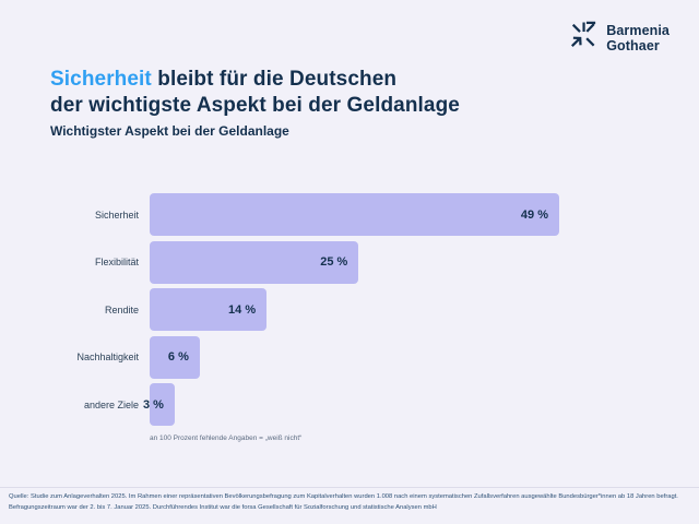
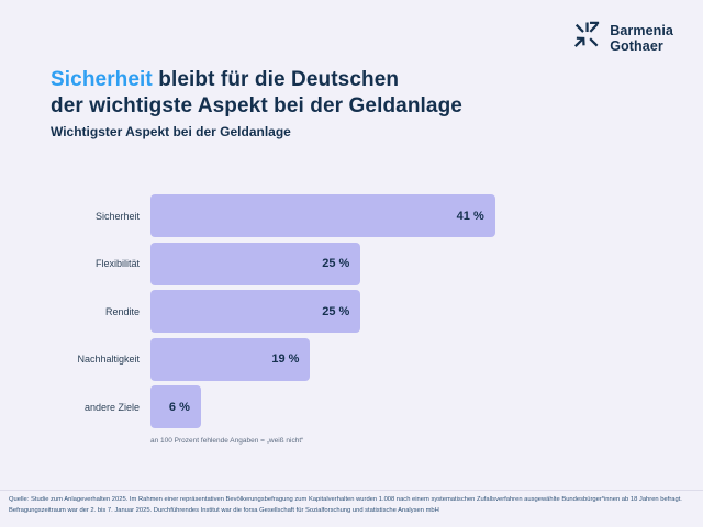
Sicherheit: 49 -> 41
Rendite: 14 -> 25
Nachhaltigkeit: 6 -> 19
andere Ziele: 3 -> 6
